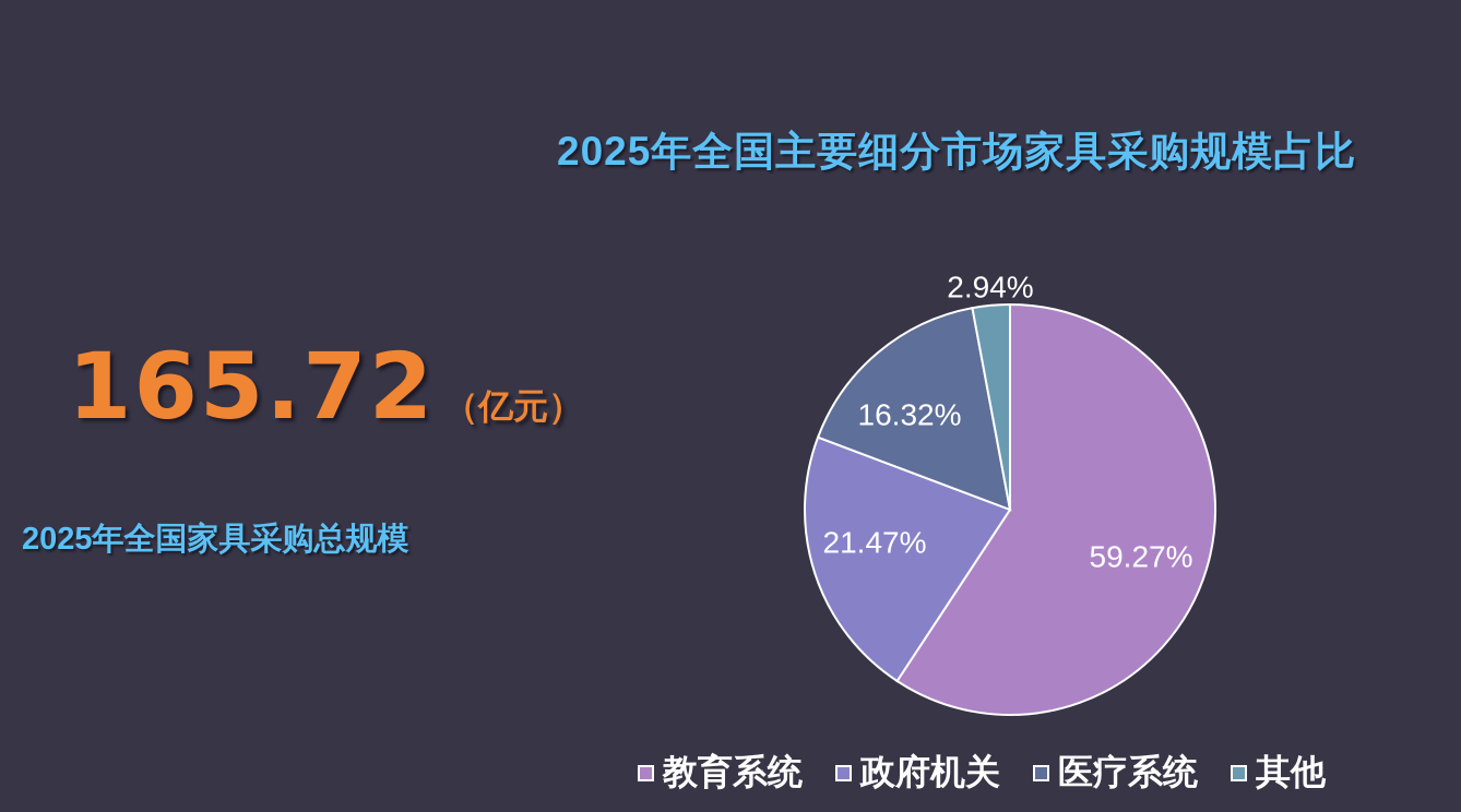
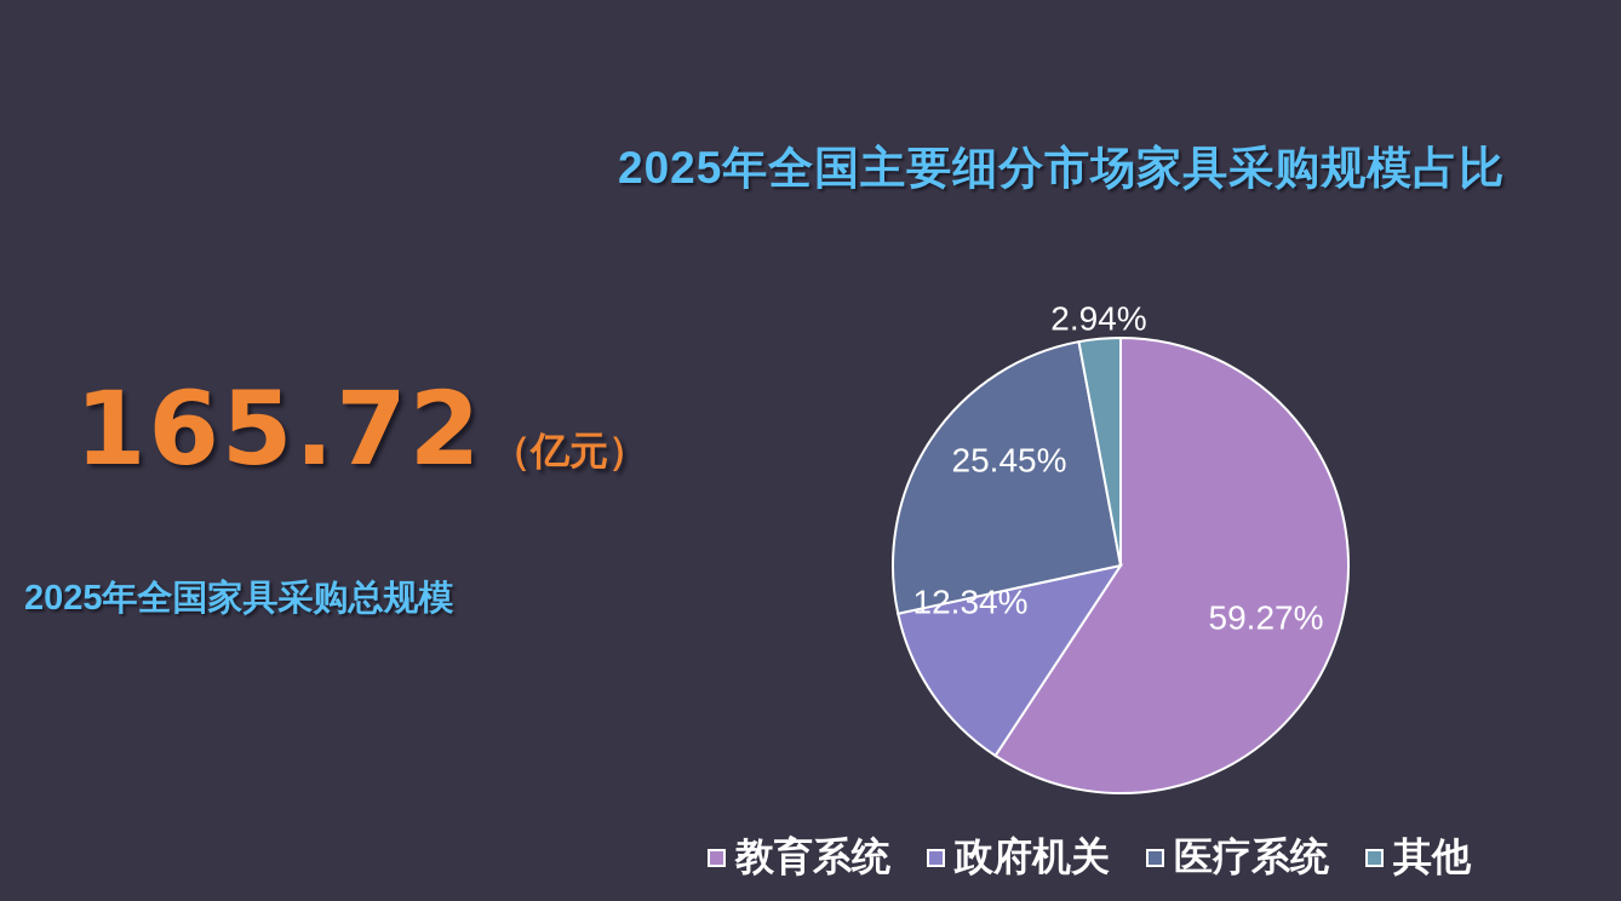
政府机关: 21.47% -> 12.34%
医疗系统: 16.32% -> 25.45%
